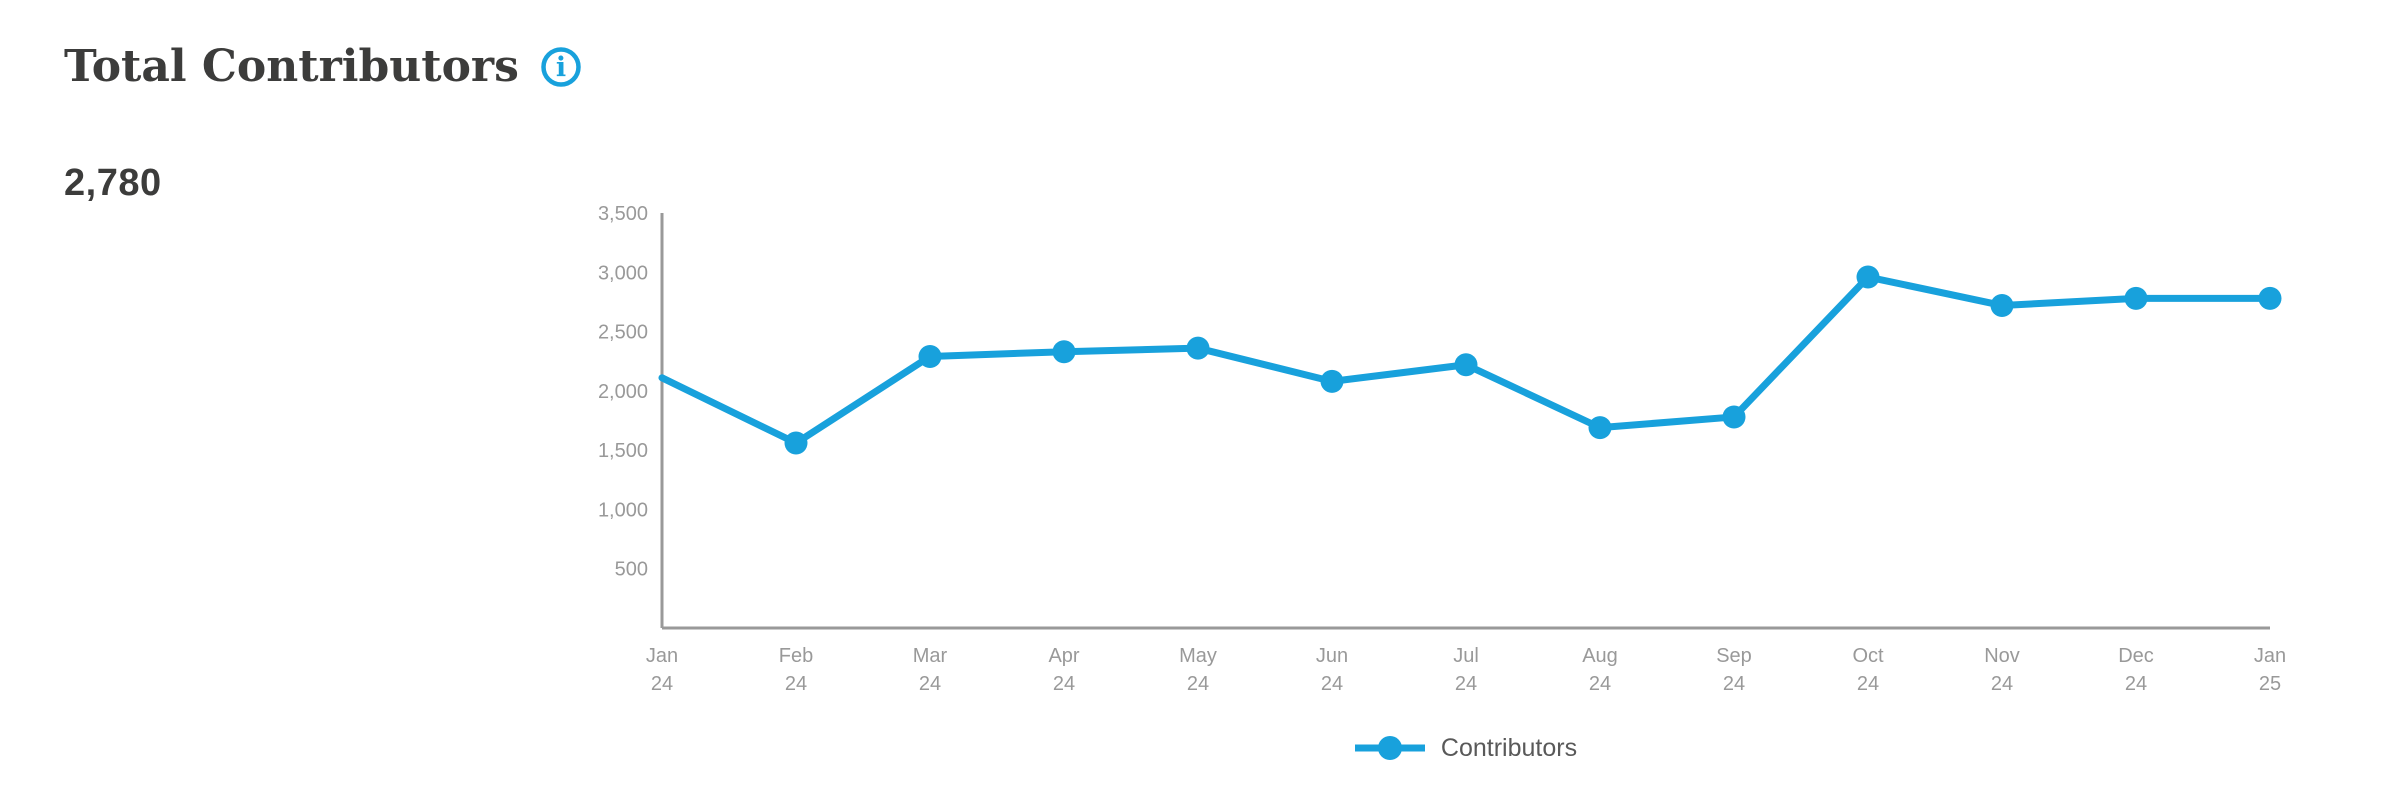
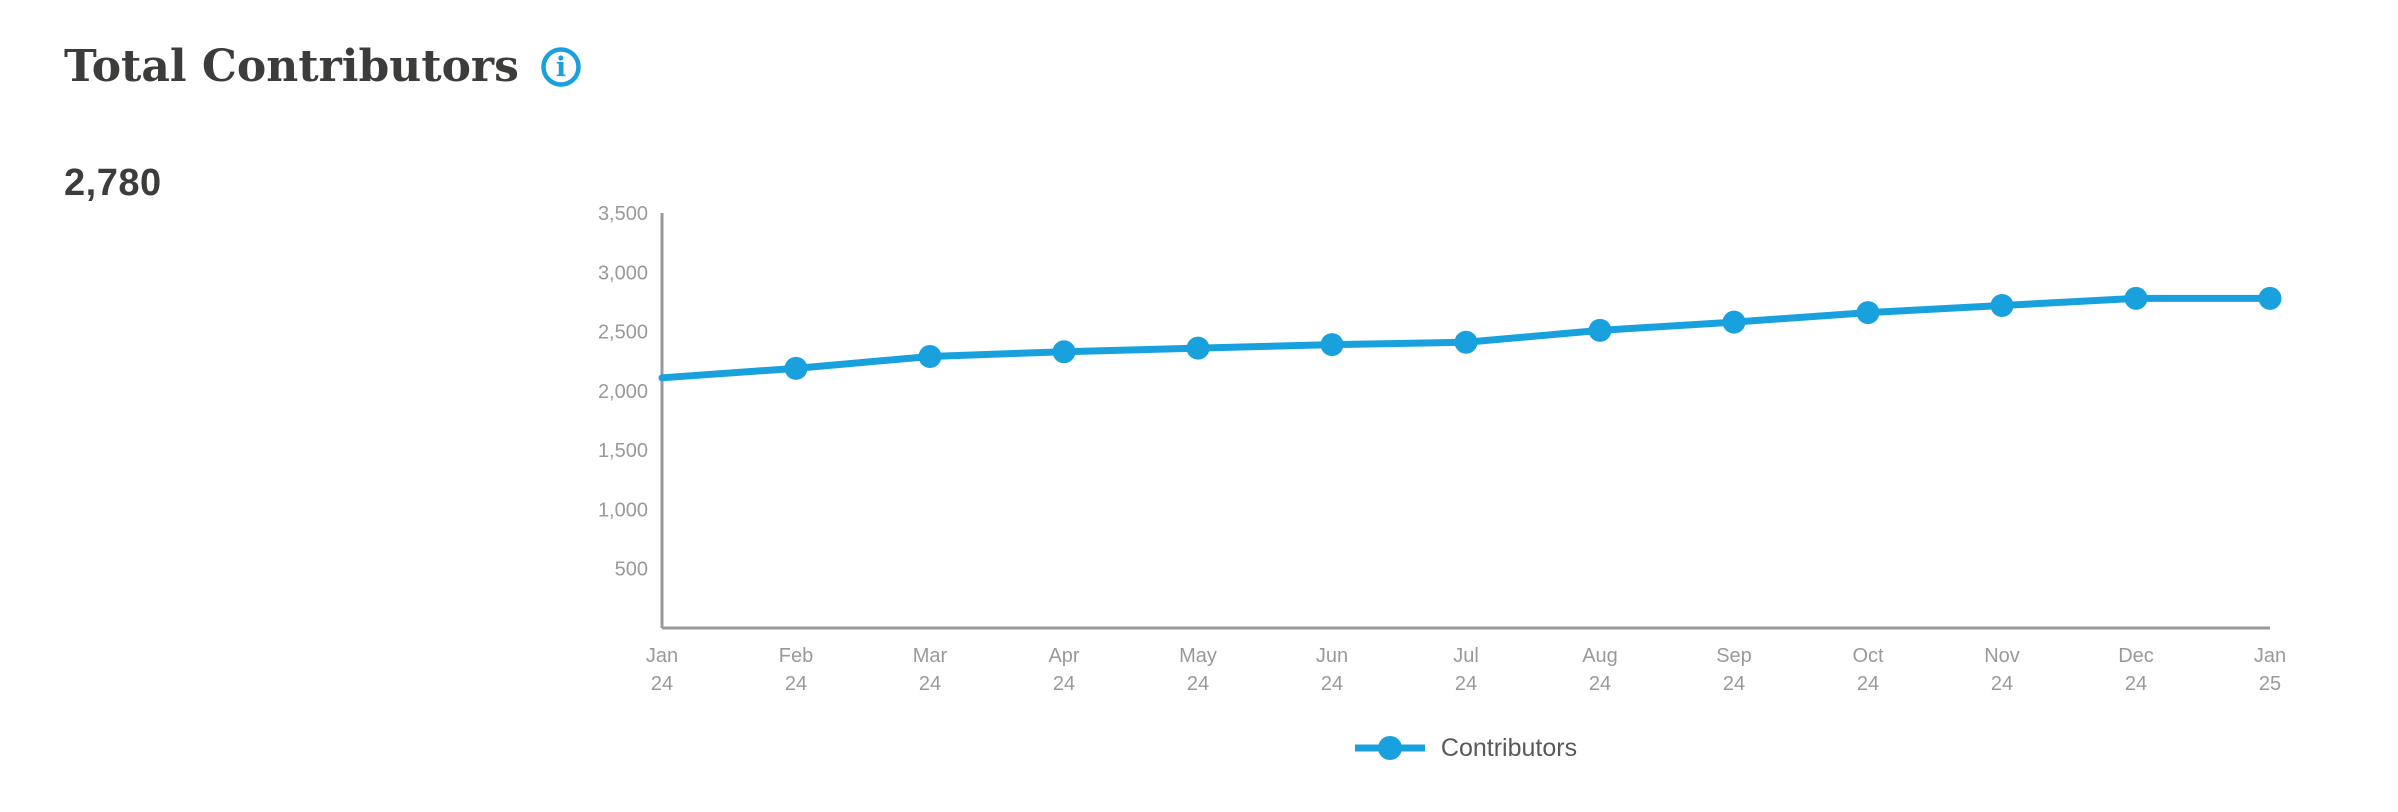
Feb 24: 1560 -> 2190
Jun 24: 2080 -> 2390
Jul 24: 2220 -> 2410
Aug 24: 1690 -> 2510
Sep 24: 1780 -> 2580
Oct 24: 2960 -> 2660
